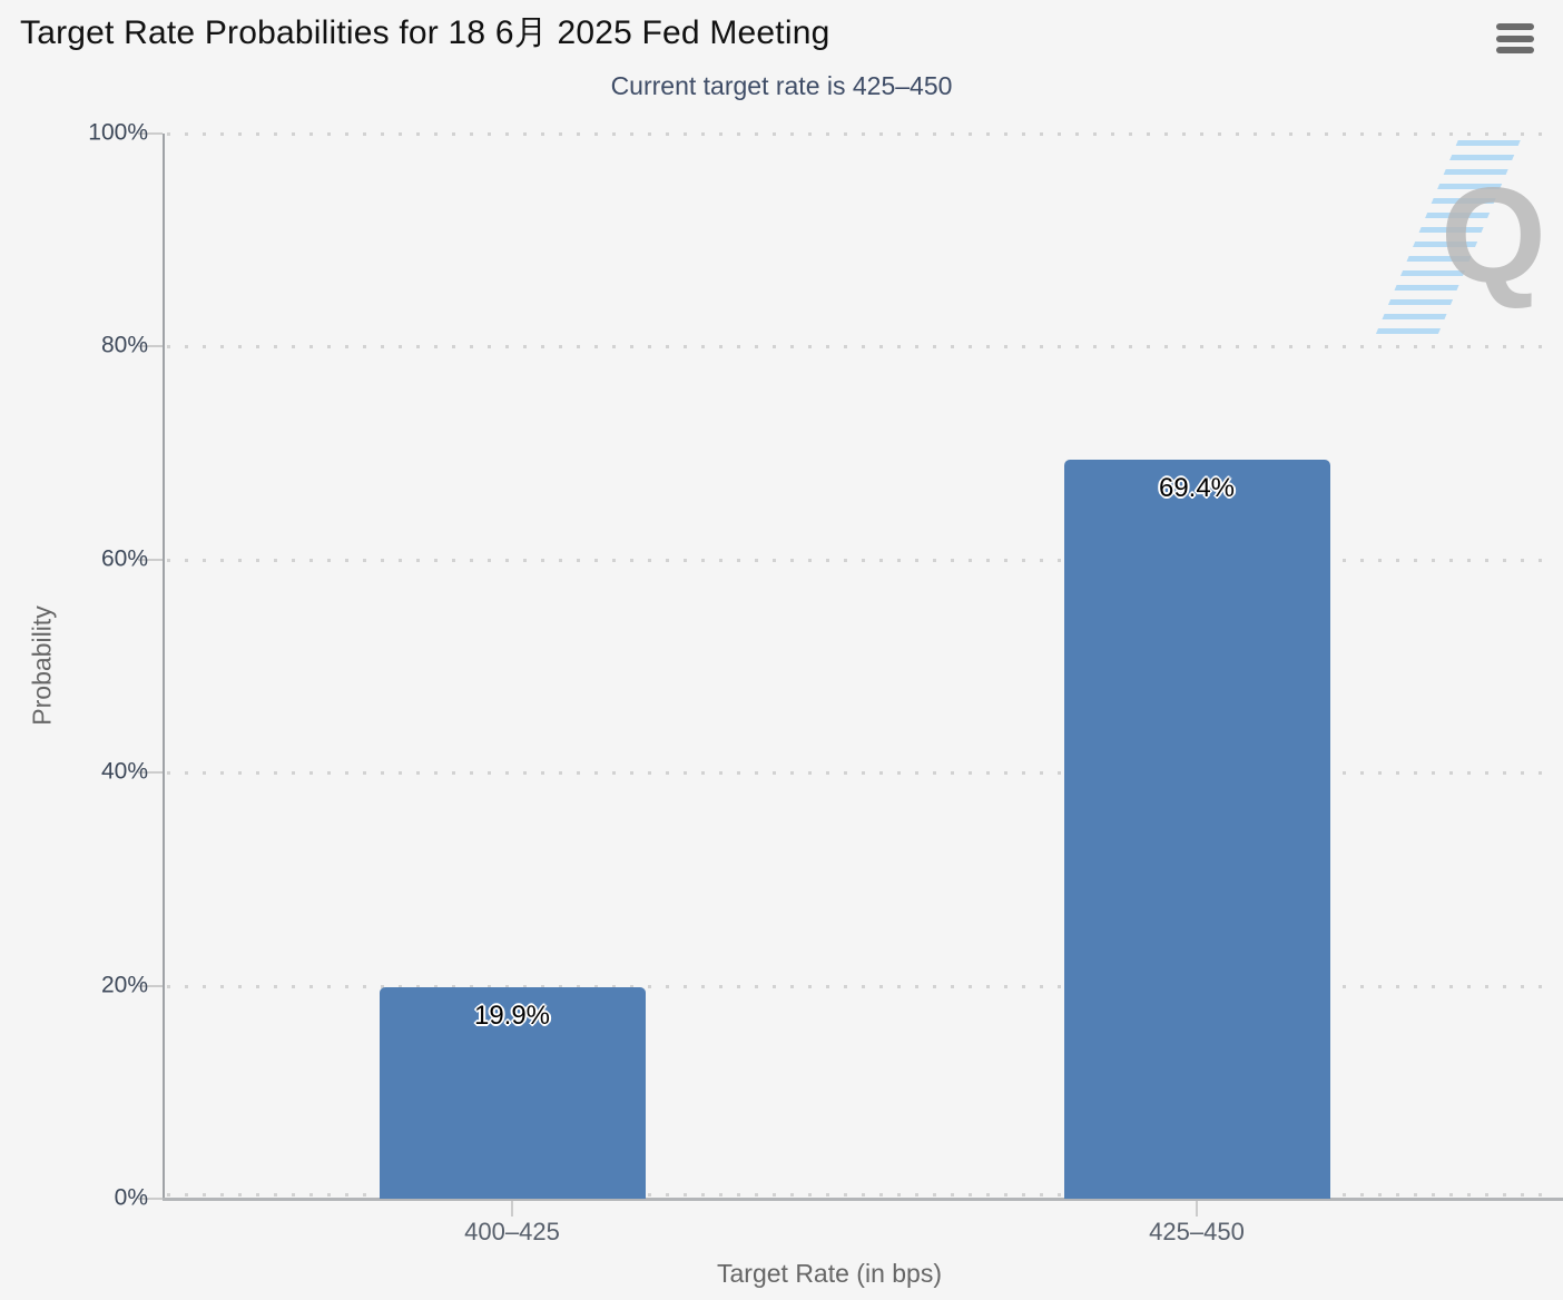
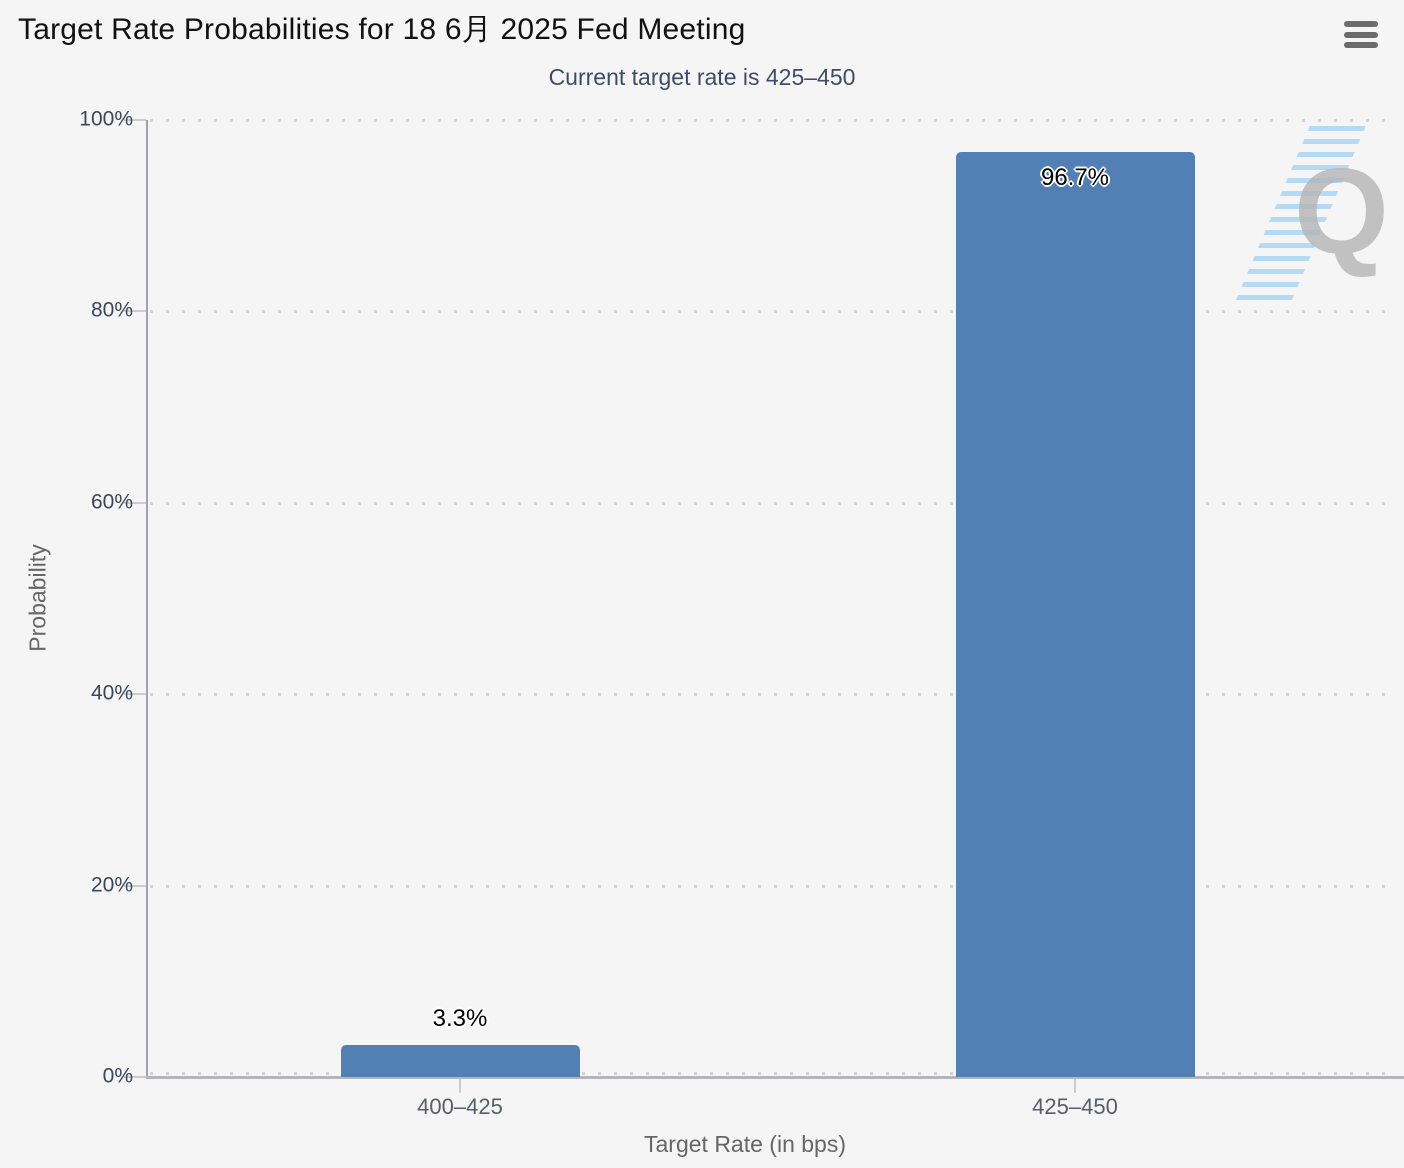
400–425: 19.9% -> 3.3%
425–450: 69.4% -> 96.7%
